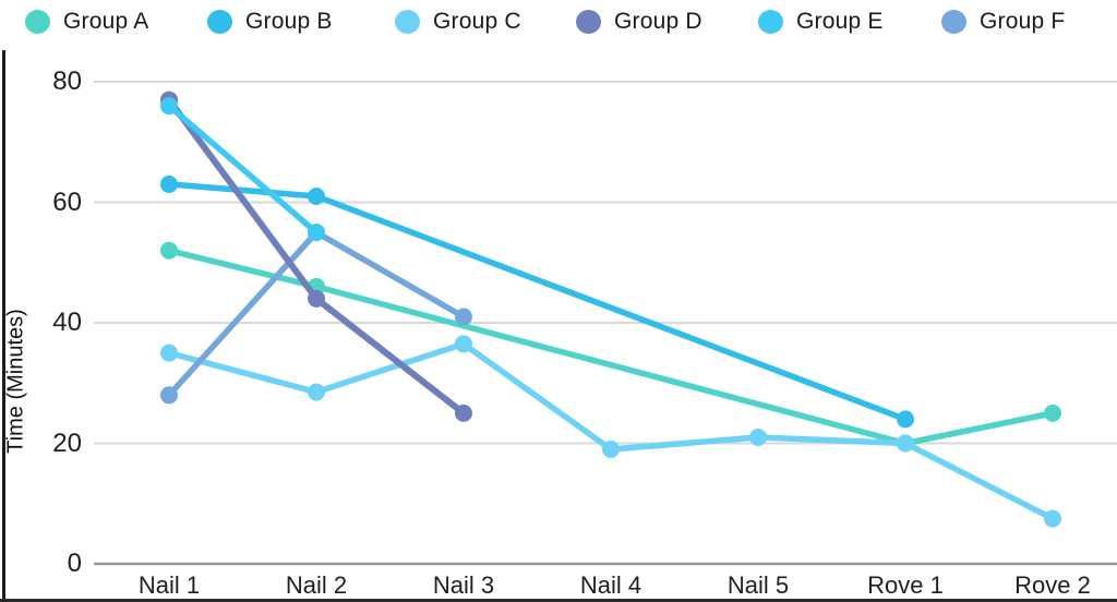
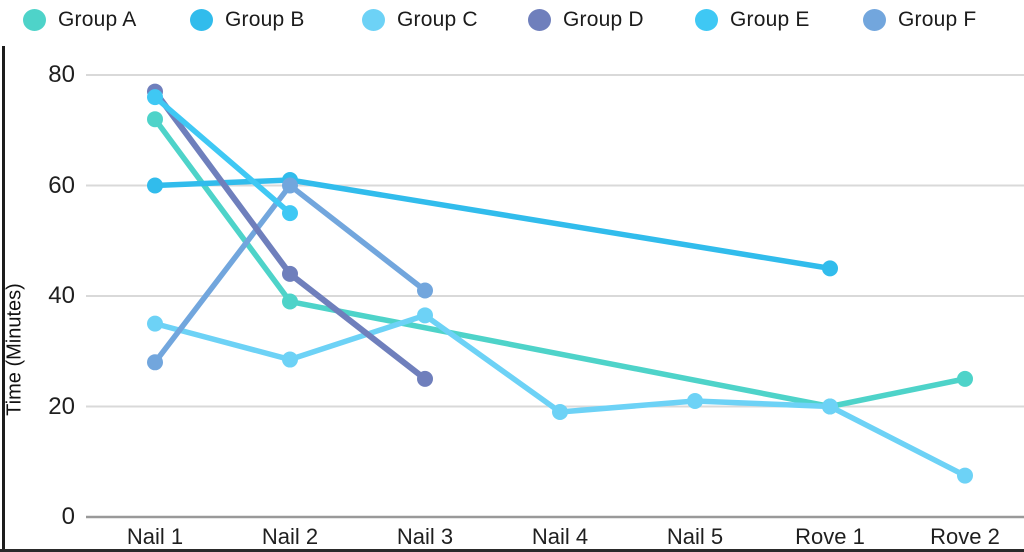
Group A/Nail 1: 52 -> 72
Group B/Nail 1: 63 -> 60
Group A/Nail 2: 46 -> 39
Group F/Nail 2: 55 -> 60
Group B/Rove 1: 24 -> 45
